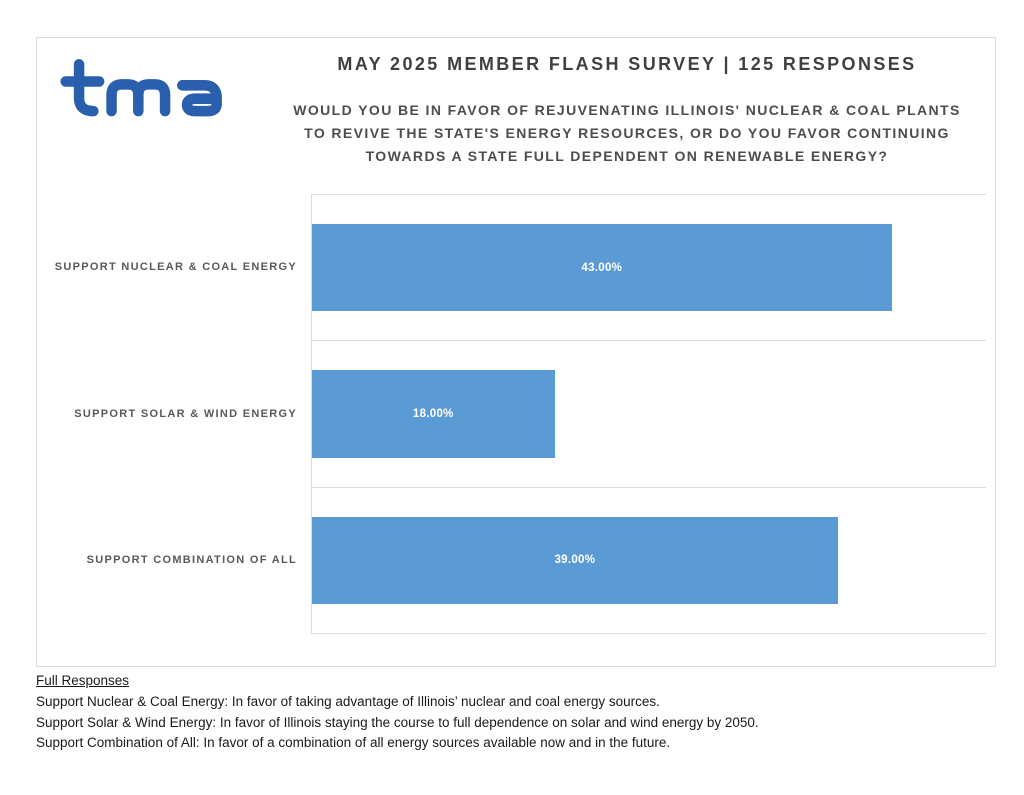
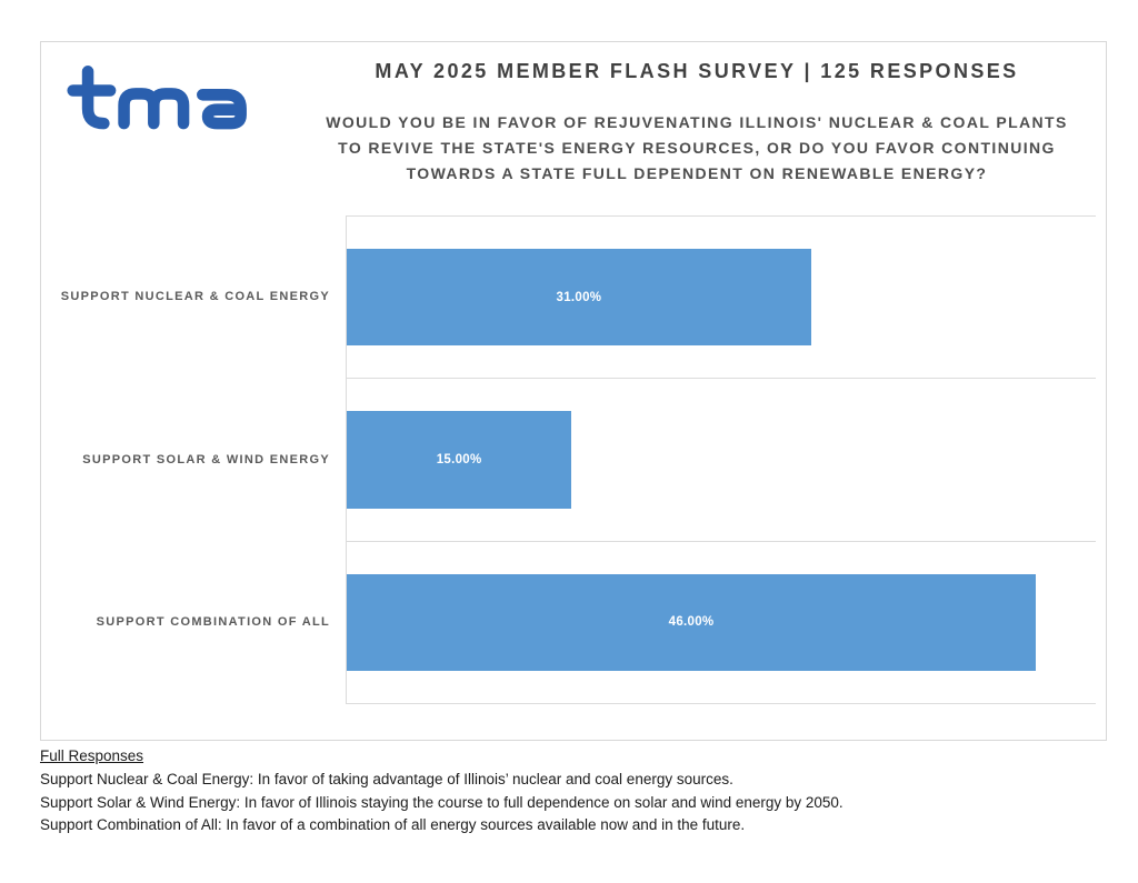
SUPPORT NUCLEAR & COAL ENERGY: 43.00% -> 31.00%
SUPPORT SOLAR & WIND ENERGY: 18.00% -> 15.00%
SUPPORT COMBINATION OF ALL: 39.00% -> 46.00%
